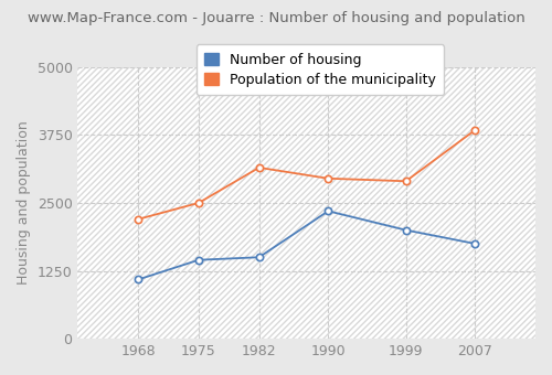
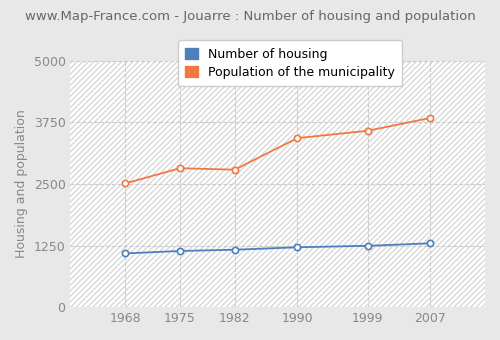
Population of the municipality/1968: 2200 -> 2510
Number of housing/1975: 1450 -> 1140
Population of the municipality/1975: 2500 -> 2820
Number of housing/1982: 1500 -> 1160
Population of the municipality/1982: 3150 -> 2790
Number of housing/1990: 2350 -> 1220
Population of the municipality/1990: 2950 -> 3430
Number of housing/1999: 2000 -> 1240
Population of the municipality/1999: 2900 -> 3580
Number of housing/2007: 1750 -> 1300
